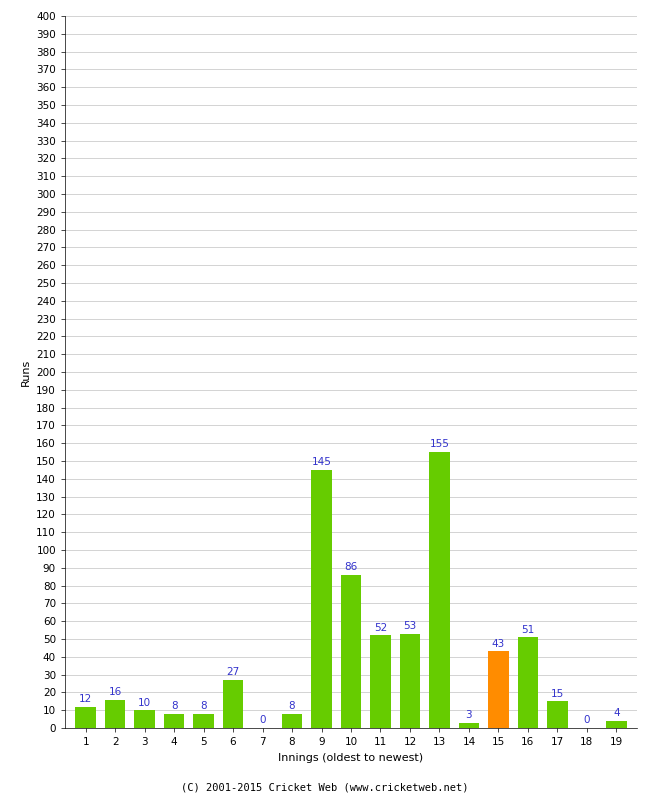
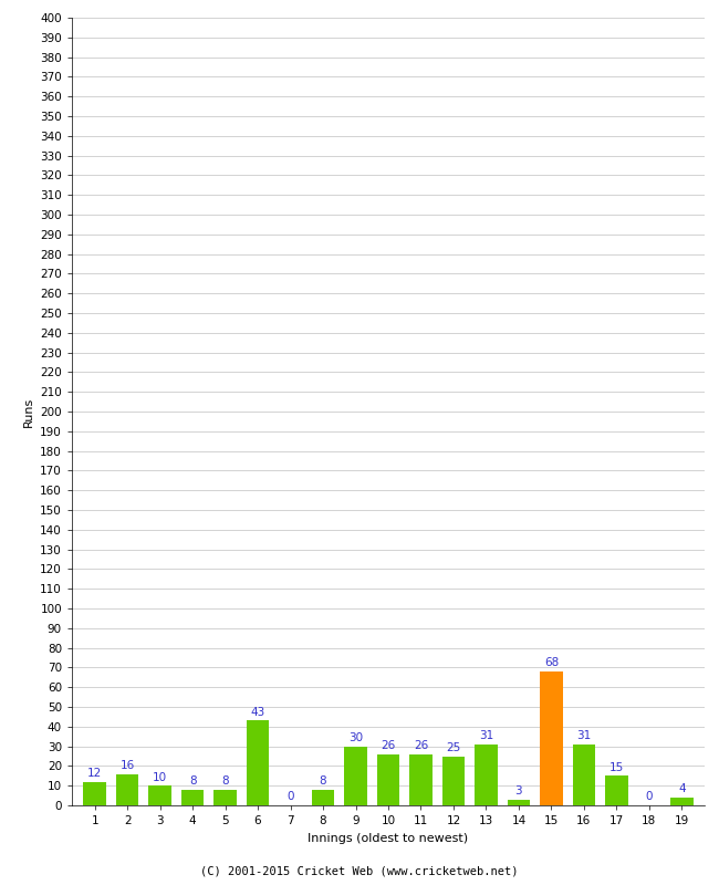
6: 27 -> 43
9: 145 -> 30
10: 86 -> 26
11: 52 -> 26
12: 53 -> 25
13: 155 -> 31
15: 43 -> 68
16: 51 -> 31
